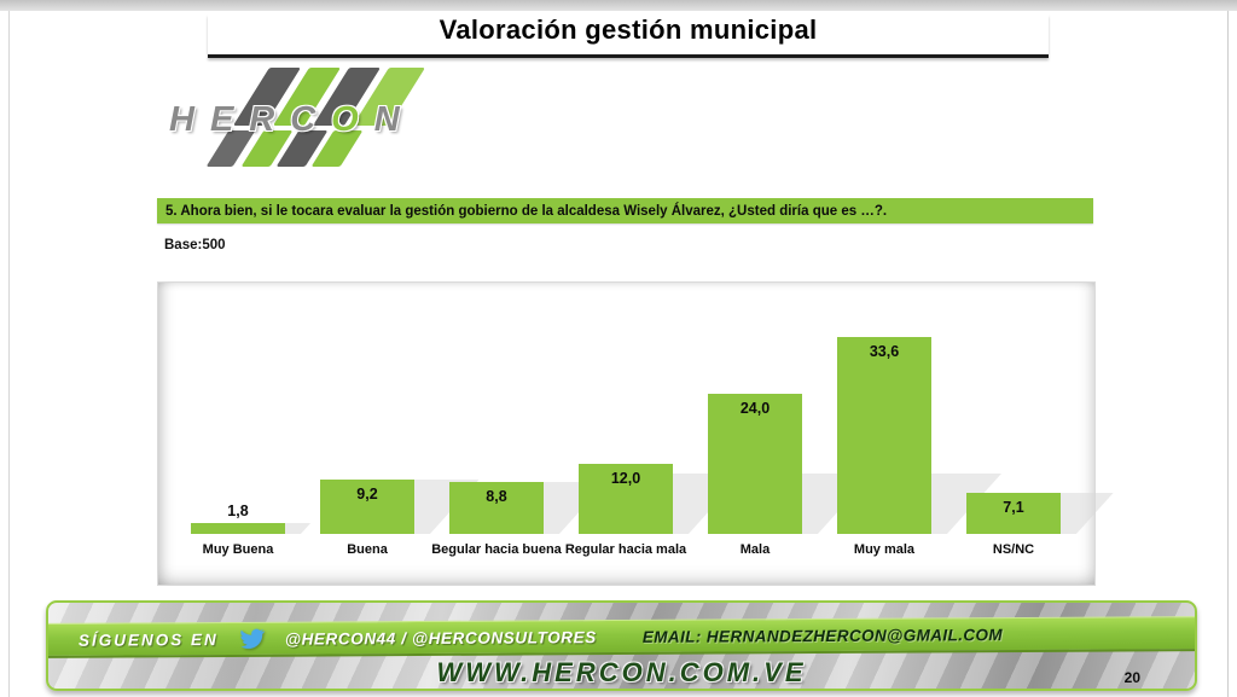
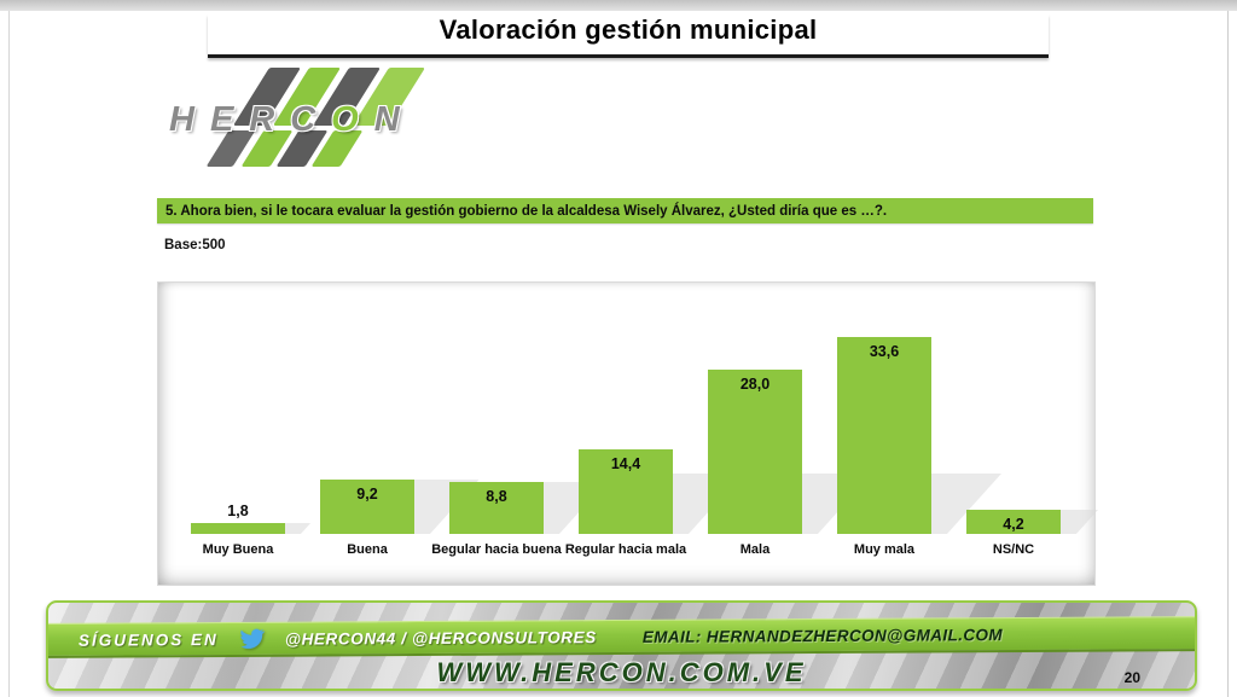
Regular hacia mala: 12,0 -> 14,4
Mala: 24,0 -> 28,0
NS/NC: 7,1 -> 4,2
